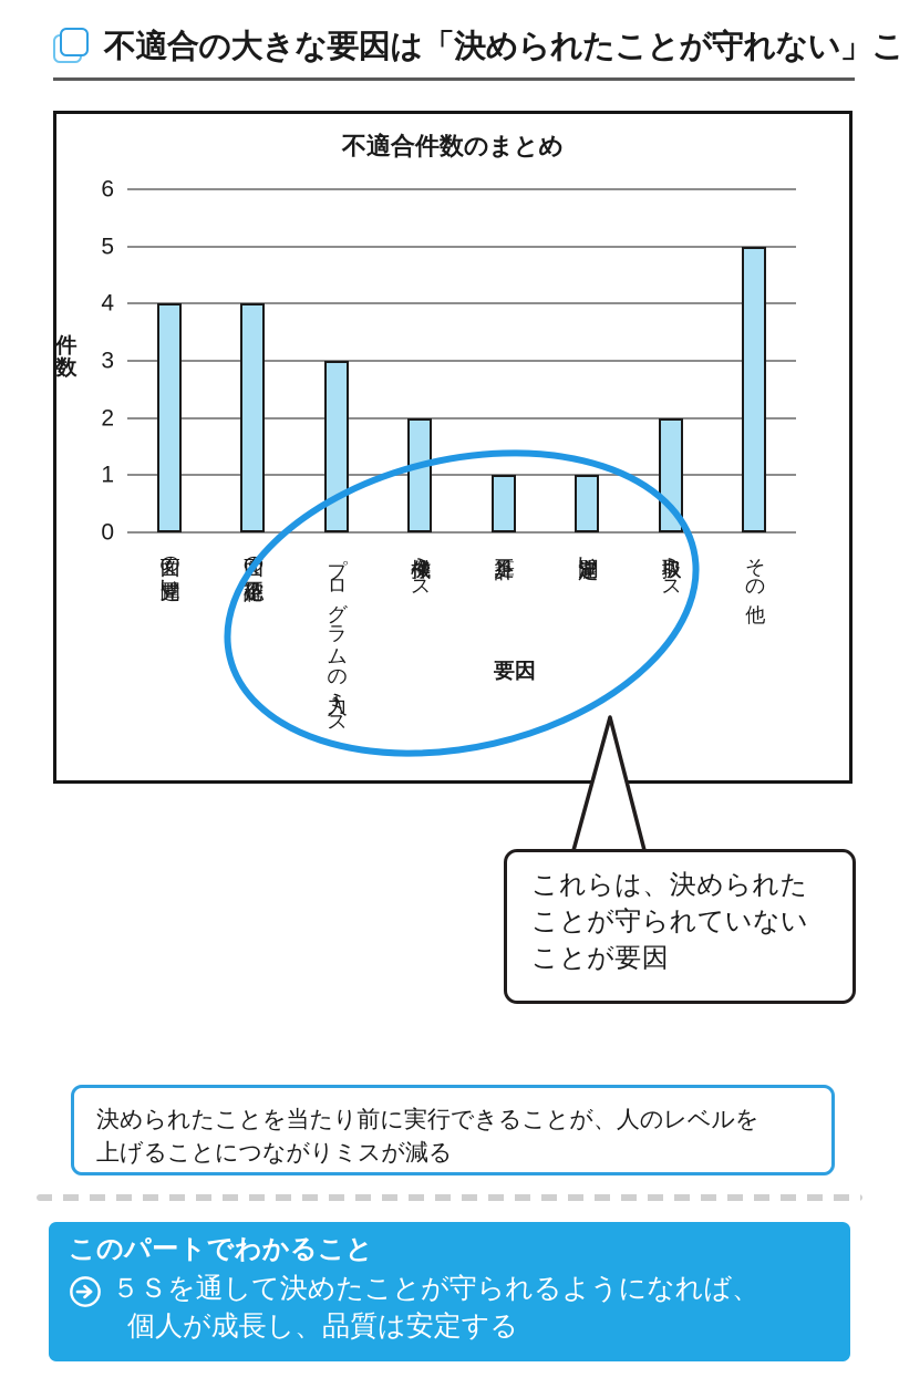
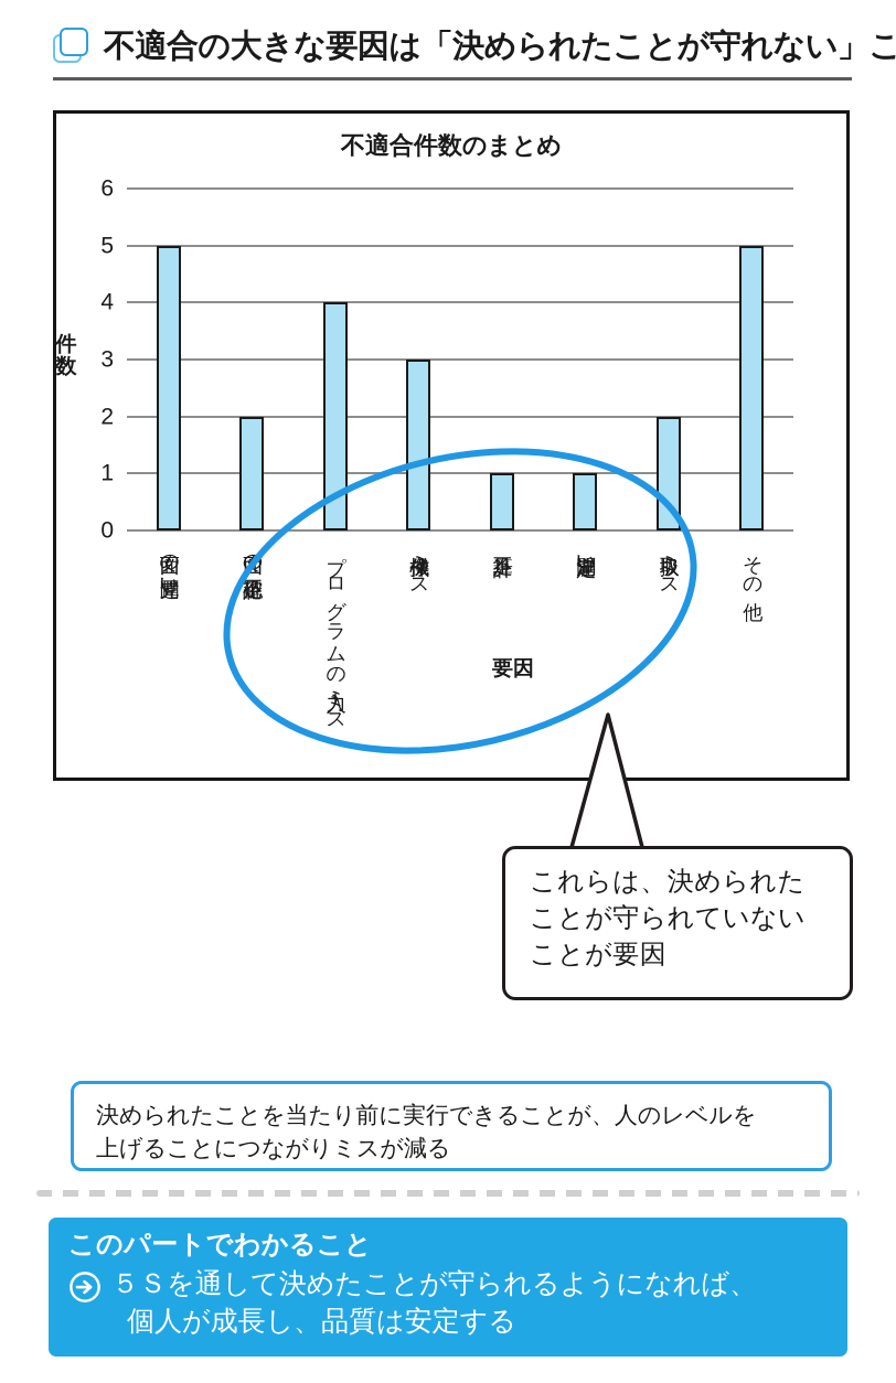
図面の見間違い: 4 -> 5
図面の確認不足: 4 -> 2
プログラムの入力ミス: 3 -> 4
機械操作ミス: 2 -> 3
